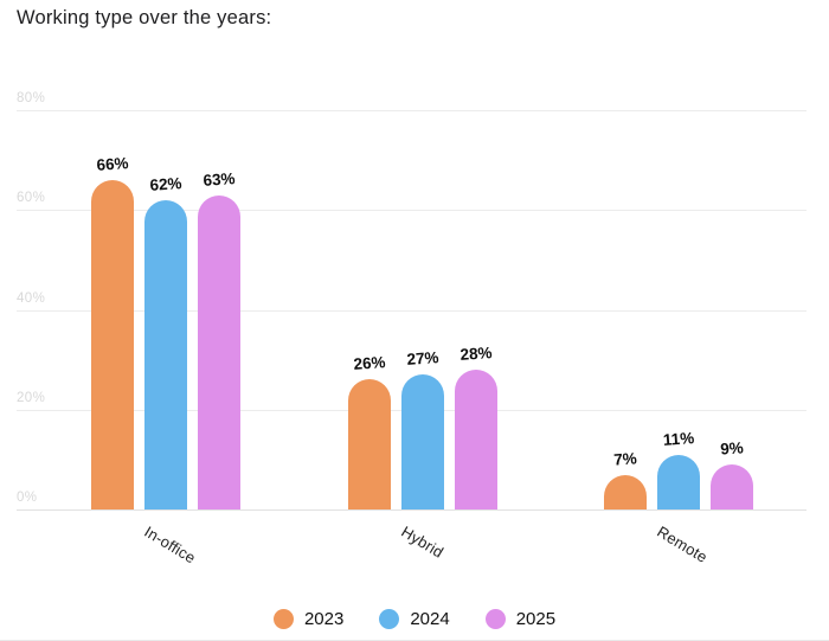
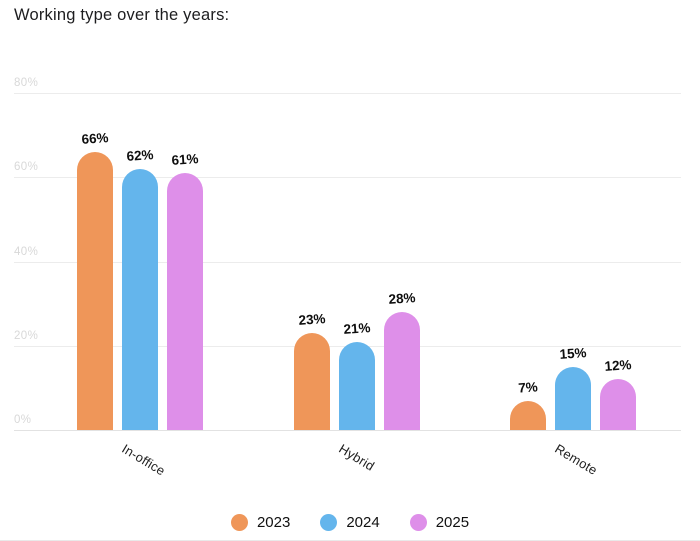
2025/In-office: 63% -> 61%
2023/Hybrid: 26% -> 23%
2024/Hybrid: 27% -> 21%
2024/Remote: 11% -> 15%
2025/Remote: 9% -> 12%
